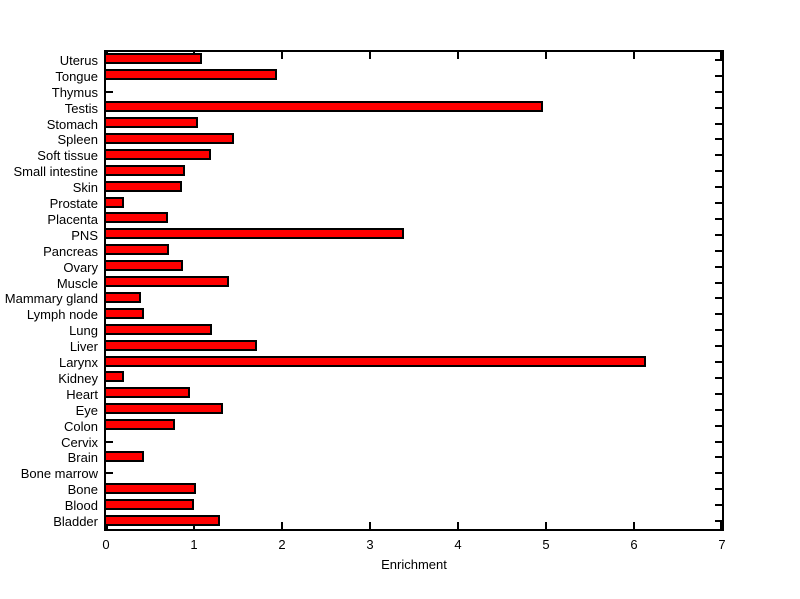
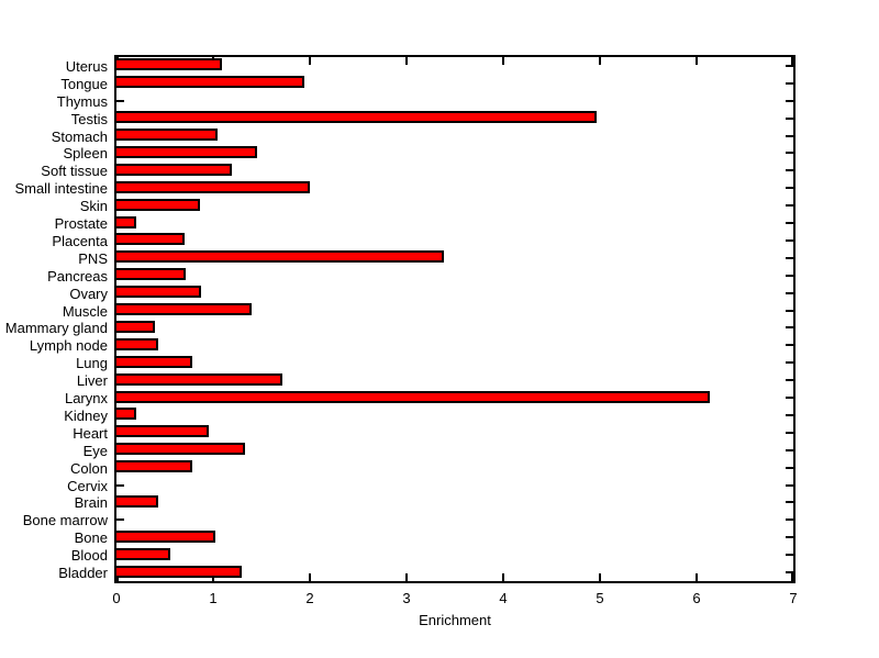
Small intestine: 0.9 -> 2.0
Lung: 1.2 -> 0.8
Blood: 1.0 -> 0.6
